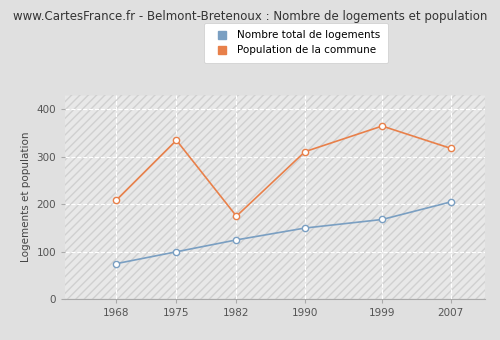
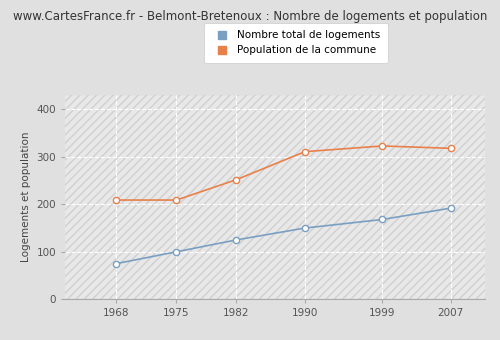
Population de la commune/1975: 335 -> 209
Population de la commune/1982: 175 -> 252
Population de la commune/1999: 365 -> 323
Nombre total de logements/2007: 205 -> 192
